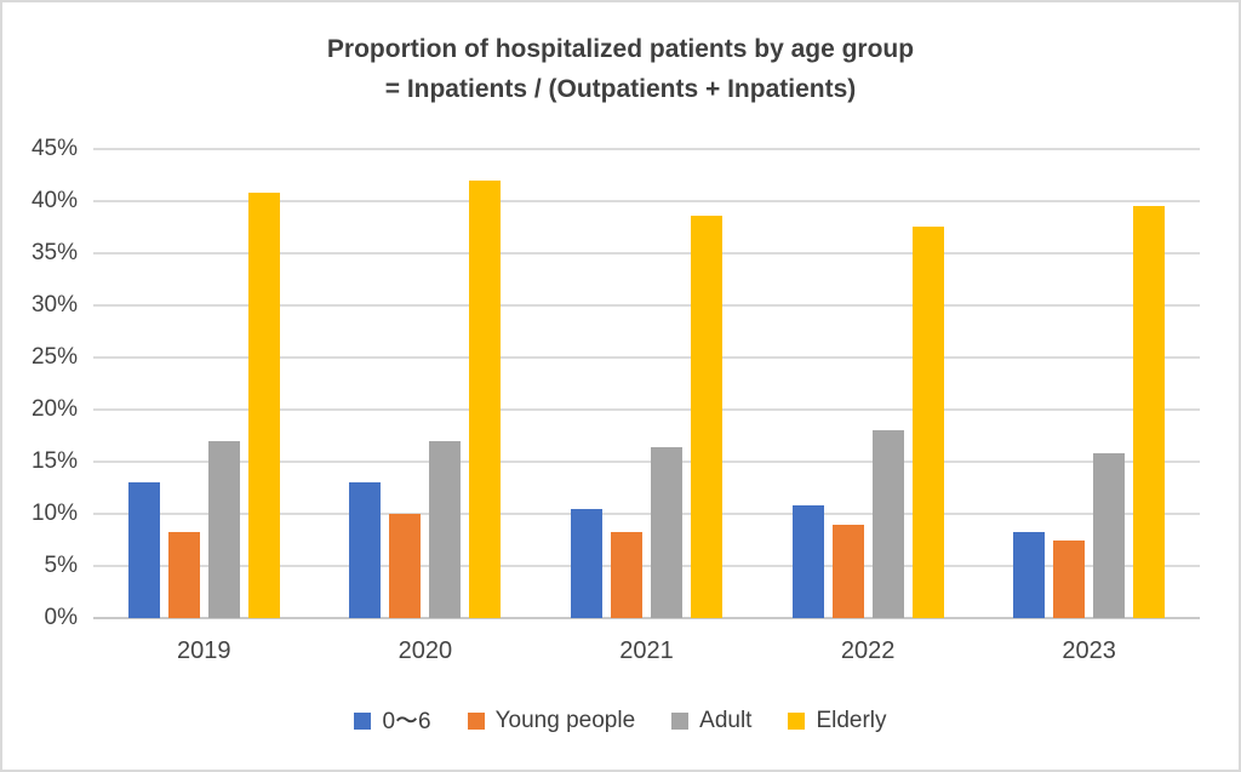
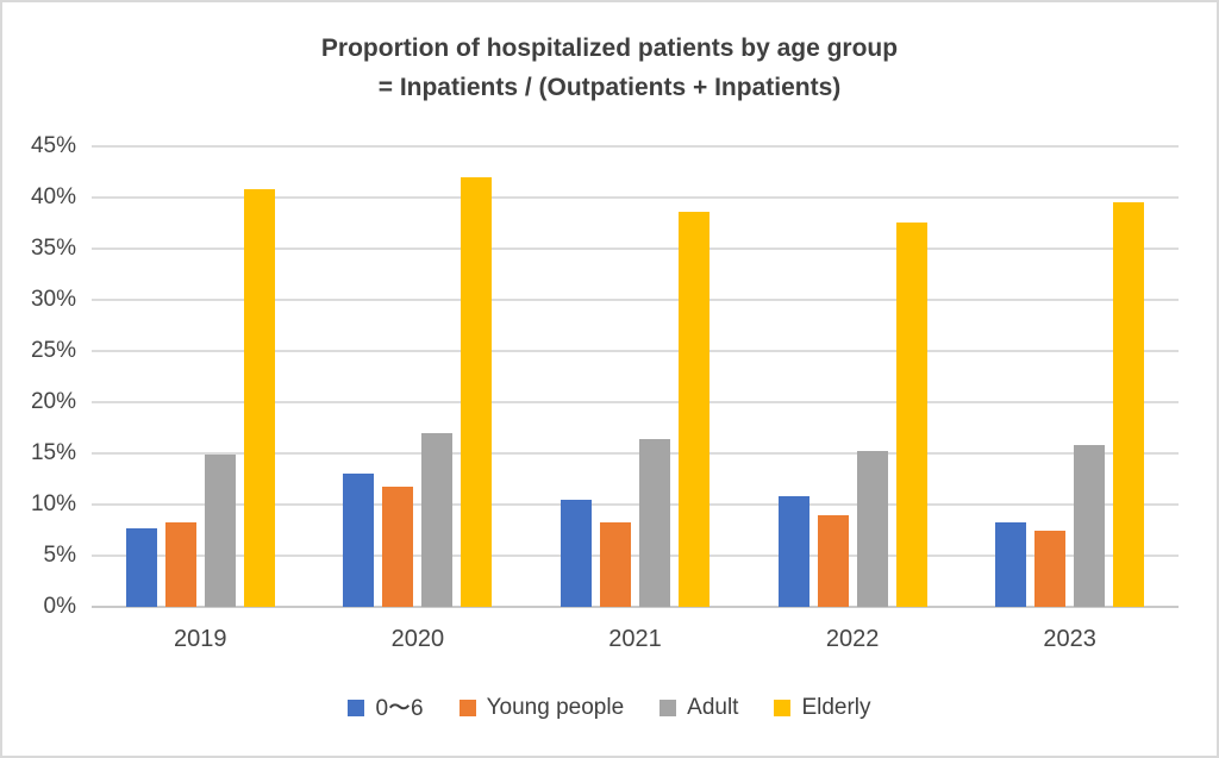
0〜6/2019: 13% -> 8%
Adult/2019: 17% -> 15%
Young people/2020: 10% -> 12%
Adult/2022: 18% -> 15%
